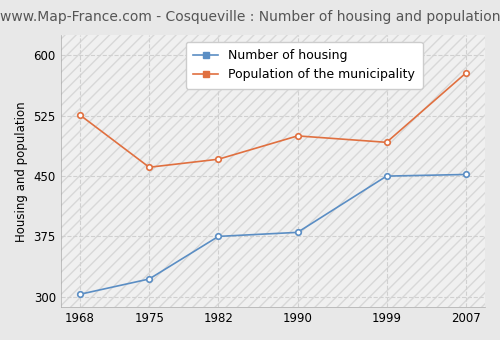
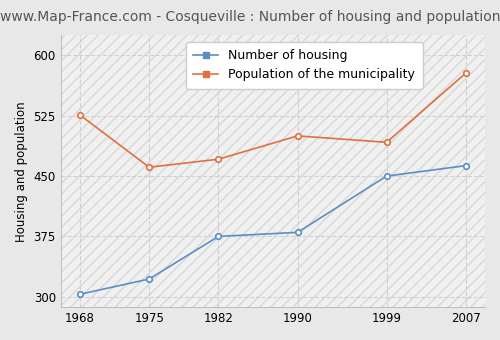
Number of housing/2007: 452 -> 463
